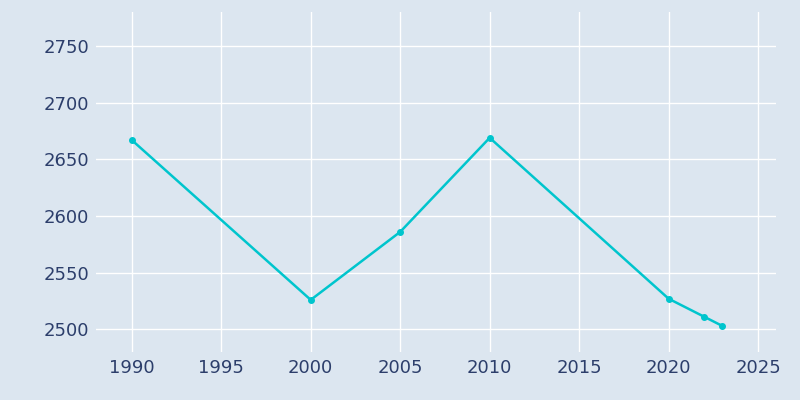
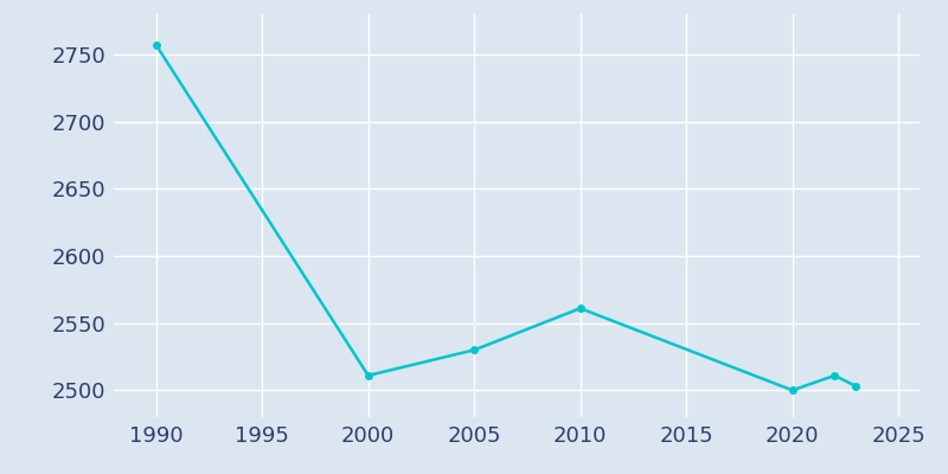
1990: 2667 -> 2757
2000: 2526 -> 2511
2005: 2586 -> 2530
2010: 2669 -> 2561
2020: 2527 -> 2500
